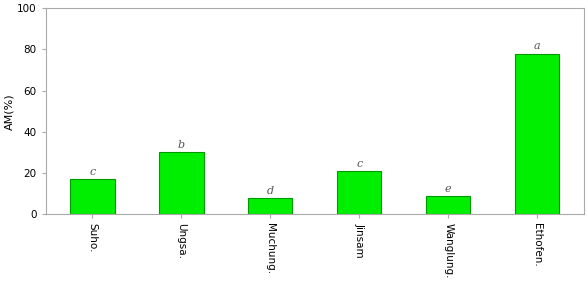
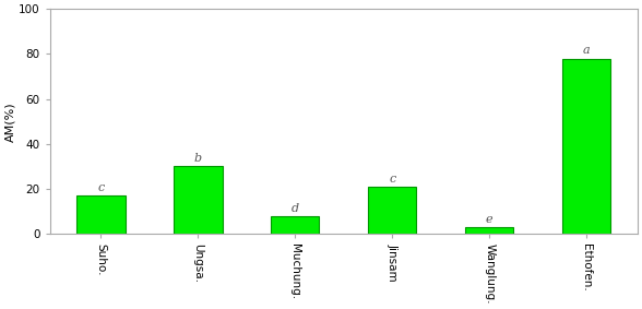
Wanglung.: 9 -> 3
